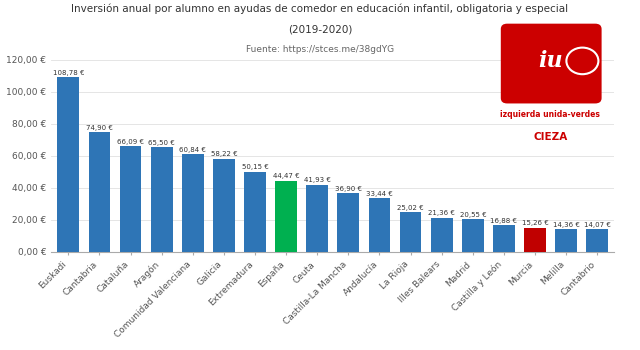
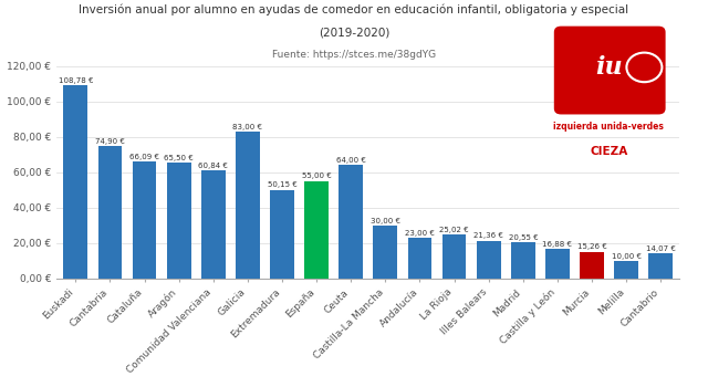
Galicia: 58 € -> 83 €
España: 44 € -> 55 €
Ceuta: 42 € -> 64 €
Castilla-La Mancha: 37 € -> 30 €
Andalucía: 33 € -> 23 €
Melilla: 14 € -> 10 €
